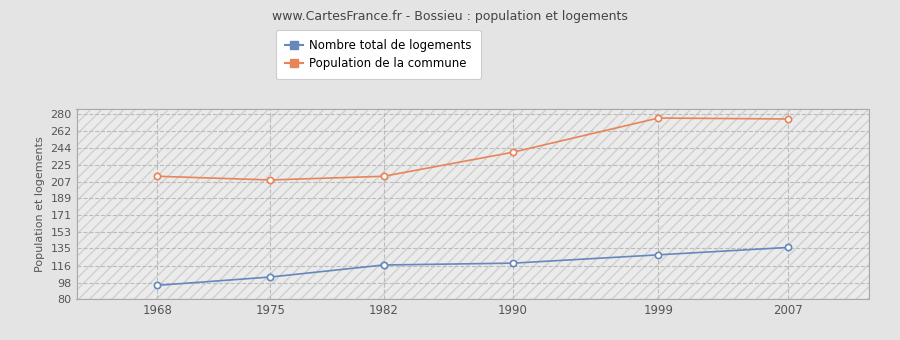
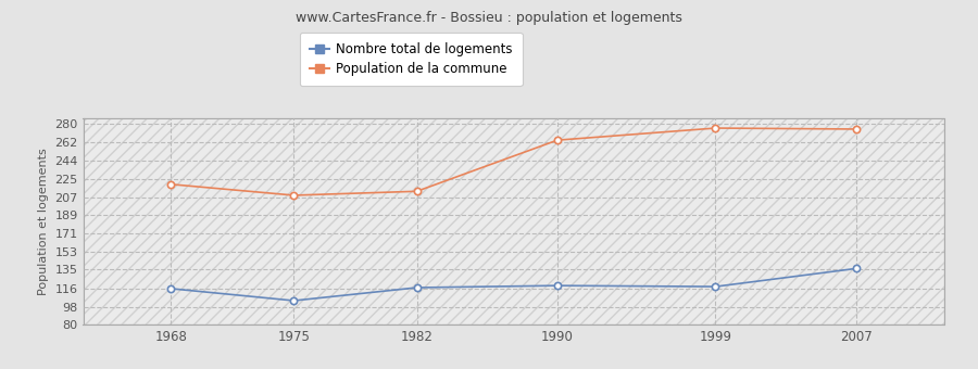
Nombre total de logements/1968: 95 -> 116
Population de la commune/1968: 213 -> 220
Population de la commune/1990: 239 -> 264
Nombre total de logements/1999: 128 -> 118
